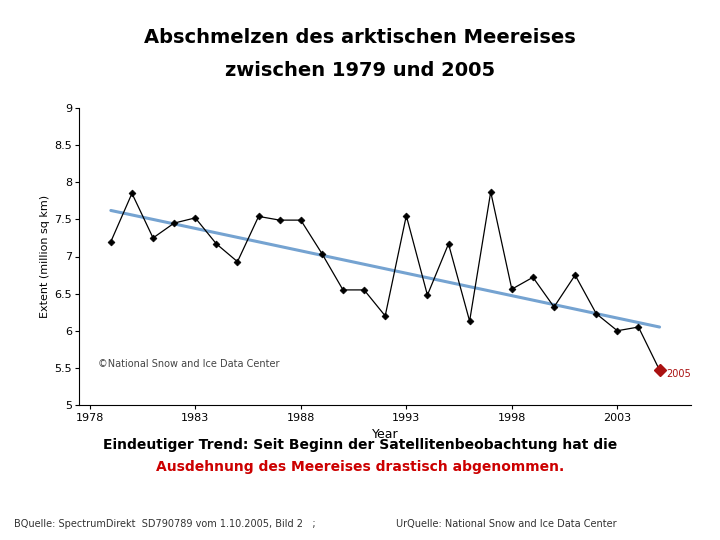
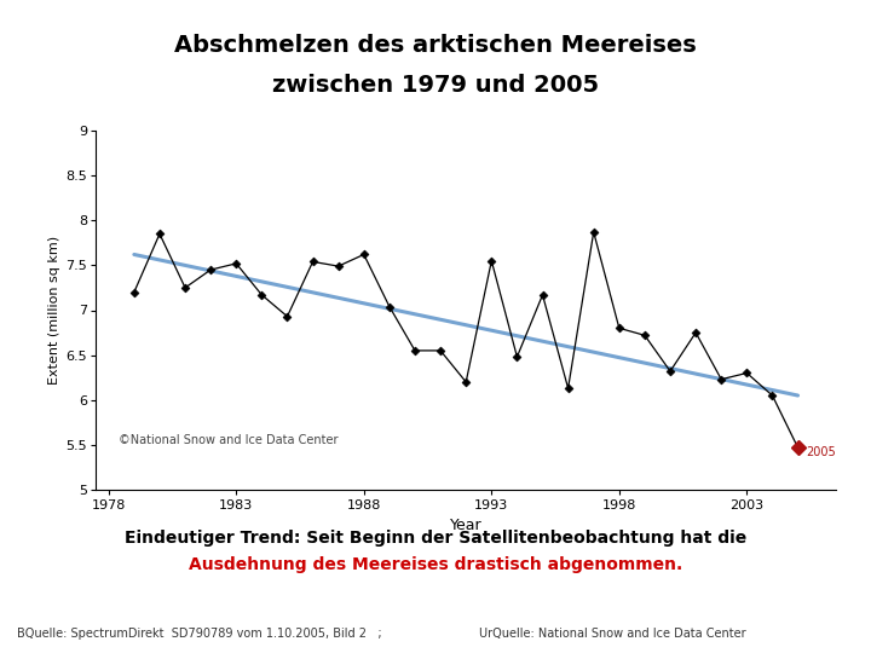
1988: 7.49 -> 7.62
1998: 6.56 -> 6.80
2003: 6.00 -> 6.30
